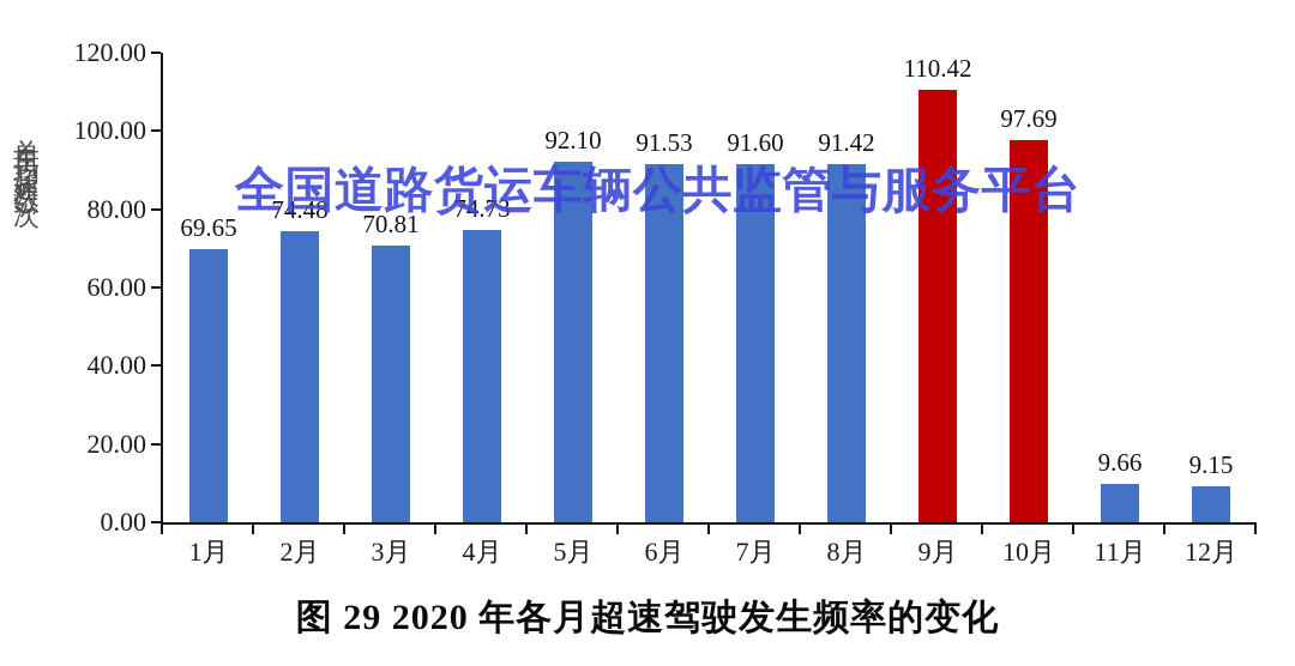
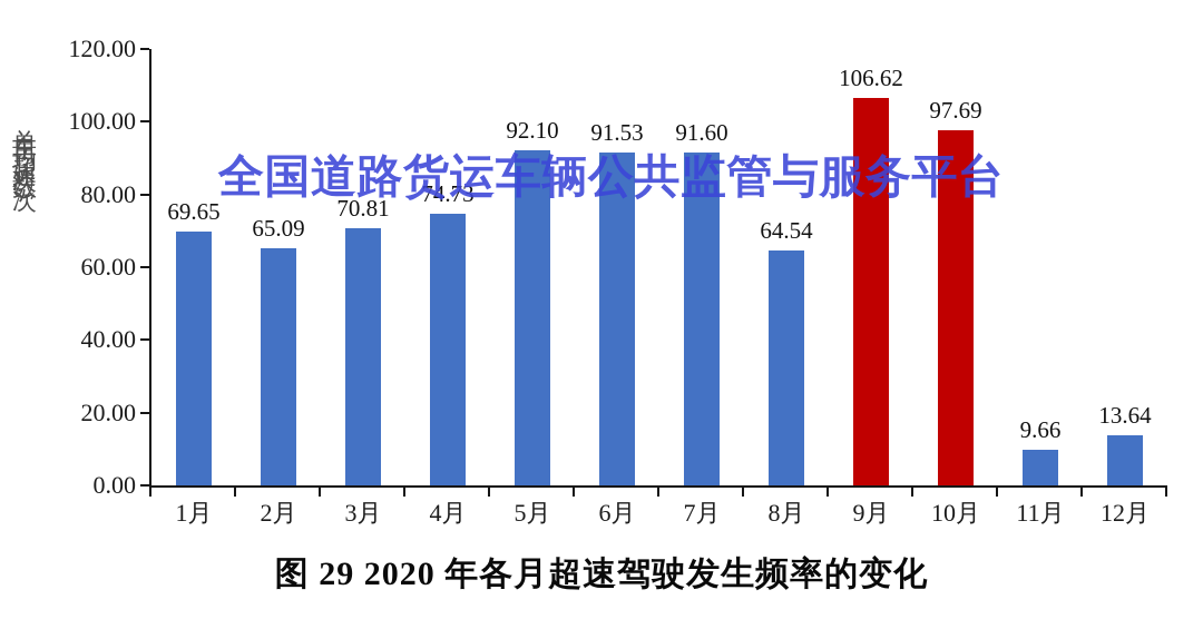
2月: 74.48 -> 65.09
8月: 91.42 -> 64.54
9月: 110.42 -> 106.62
12月: 9.15 -> 13.64
